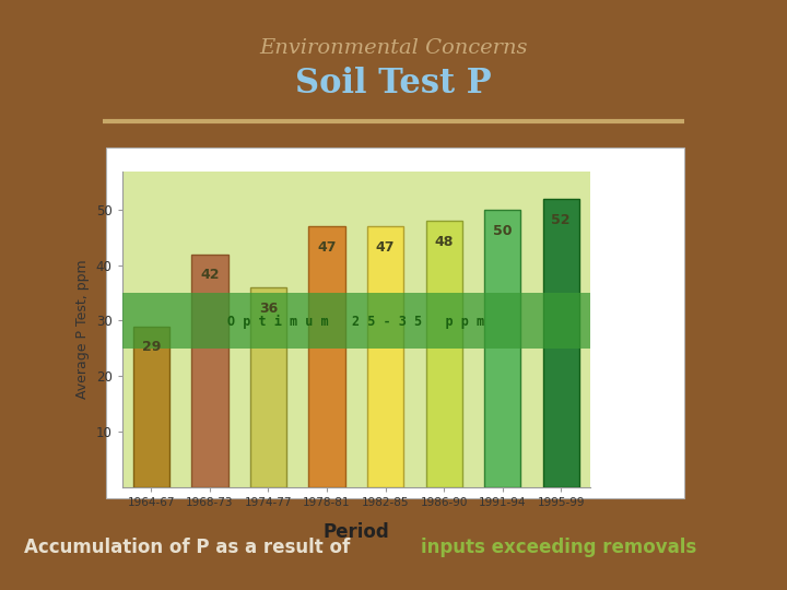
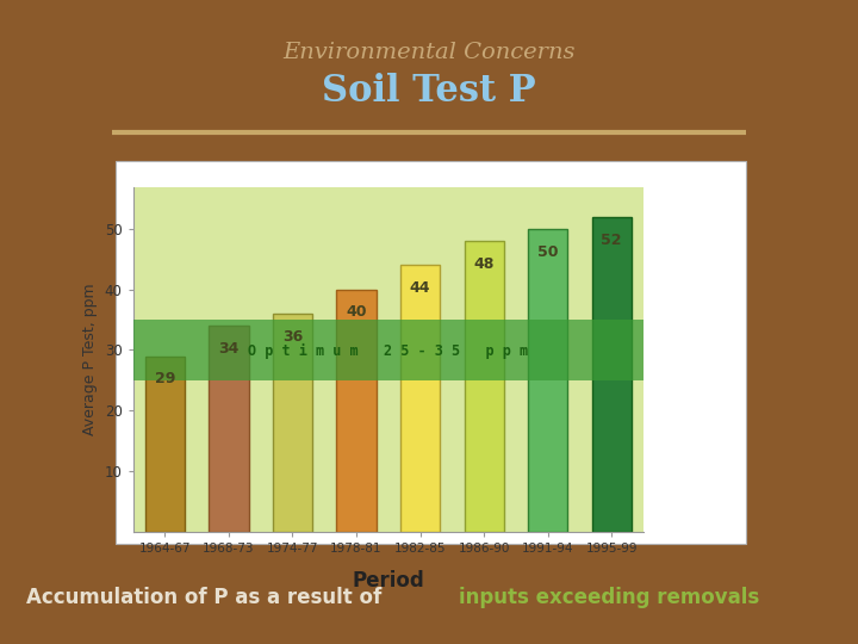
1968-73: 42 -> 34
1978-81: 47 -> 40
1982-85: 47 -> 44
